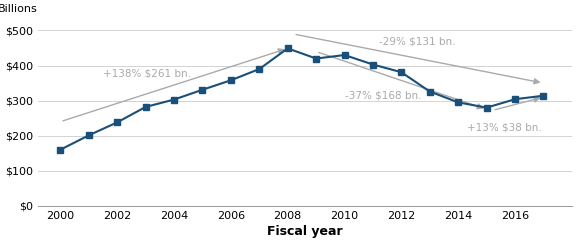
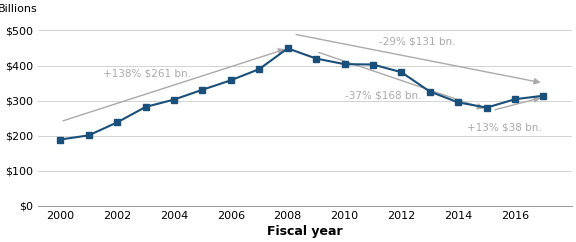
2000: $160 -> $189
2010: $430 -> $404
